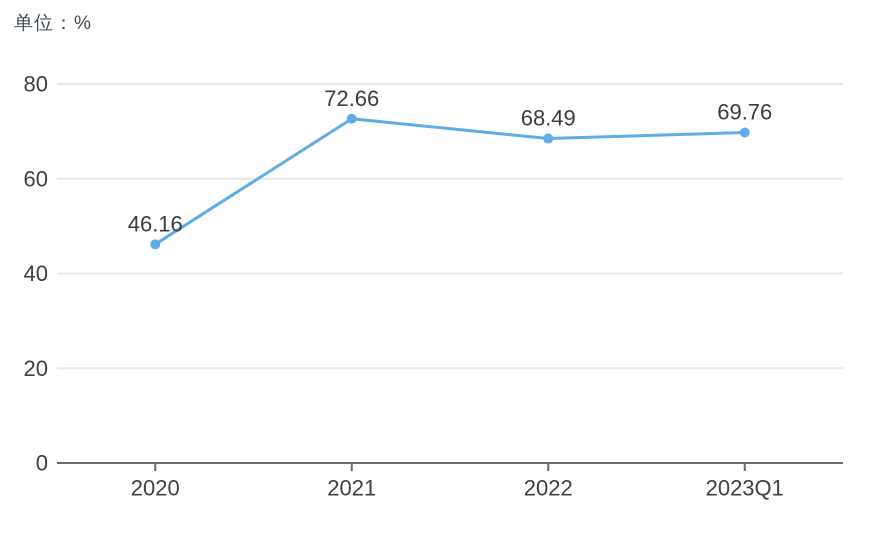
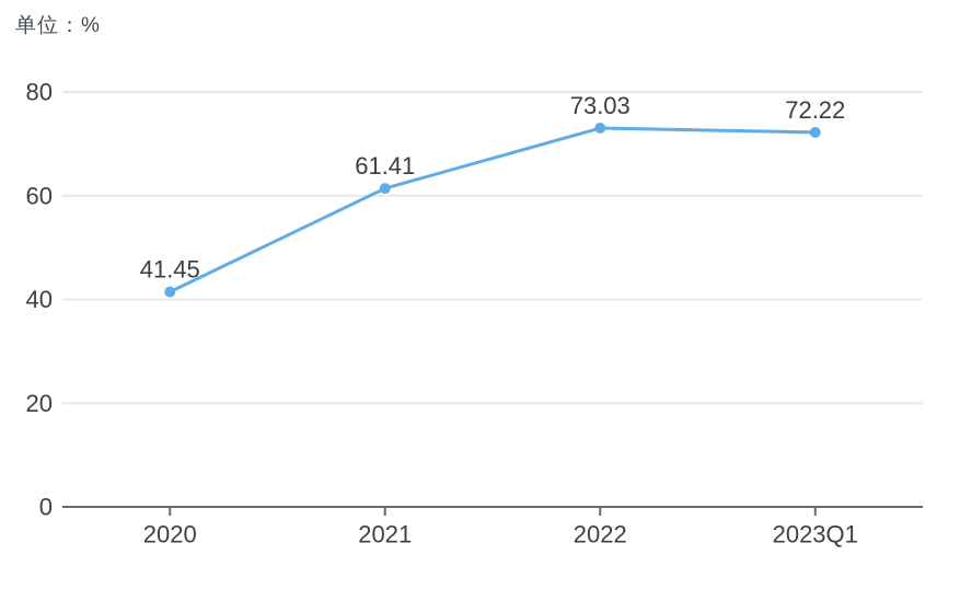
2020: 46.16 -> 41.45
2021: 72.66 -> 61.41
2022: 68.49 -> 73.03
2023Q1: 69.76 -> 72.22
